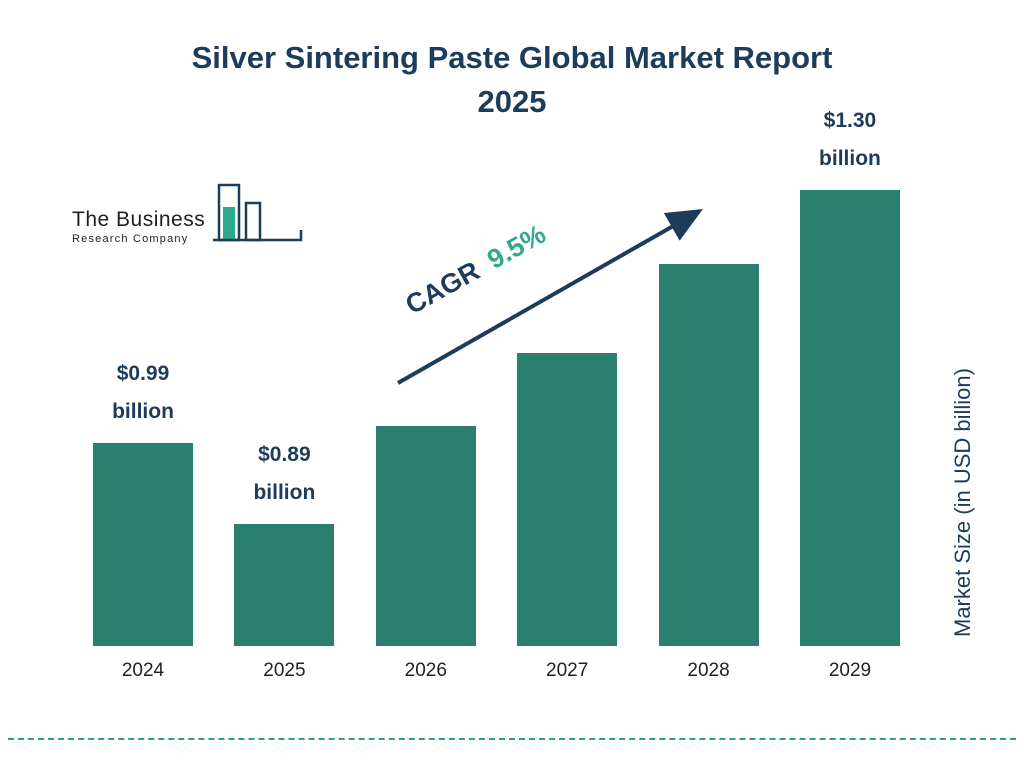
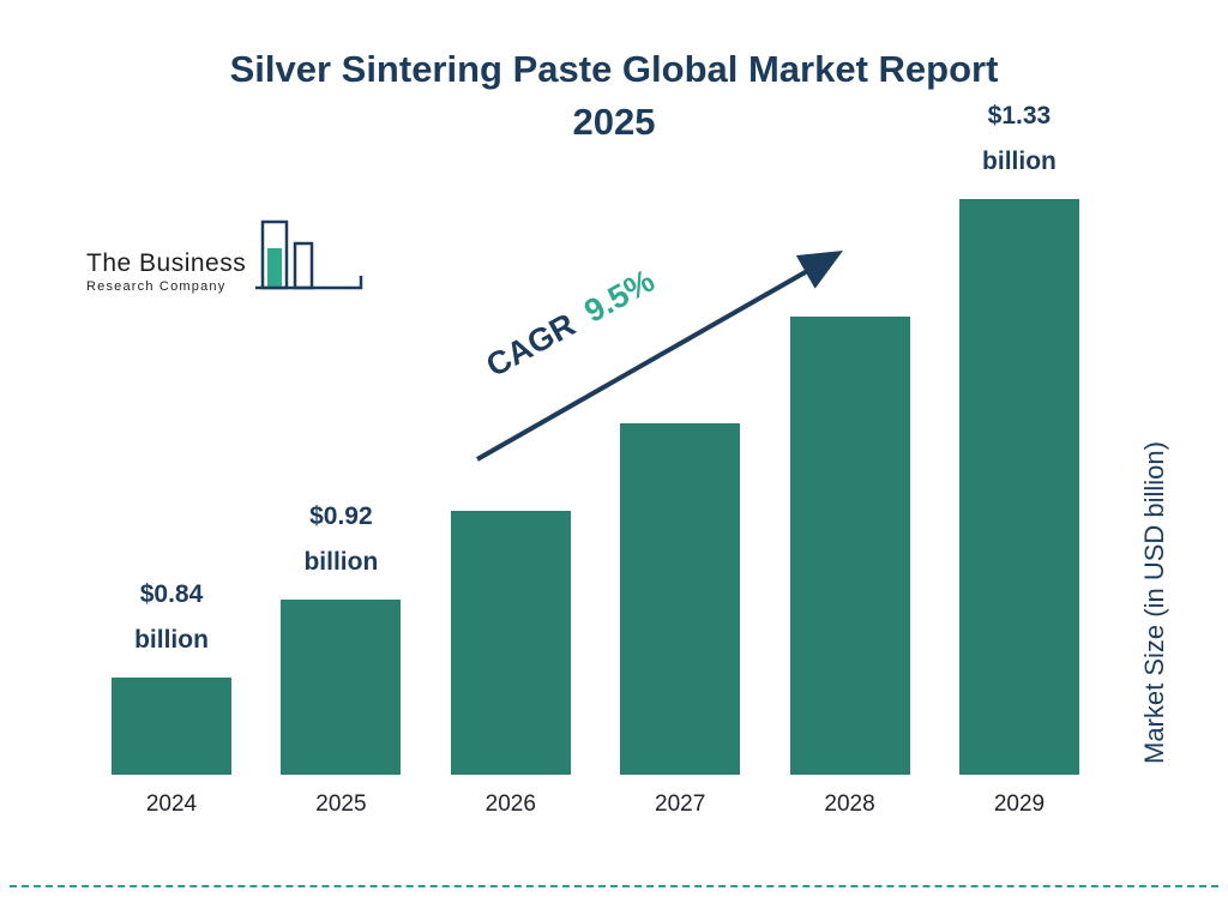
2024: $0.99 -> $0.84
2025: $0.89 -> $0.92
2029: $1.30 -> $1.33
